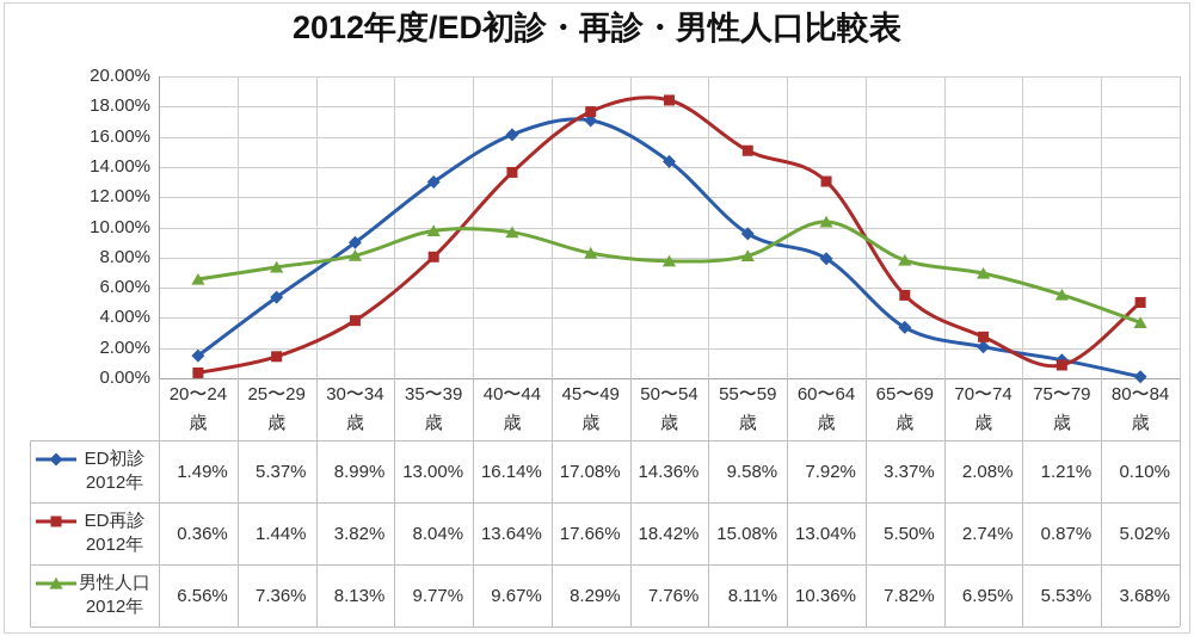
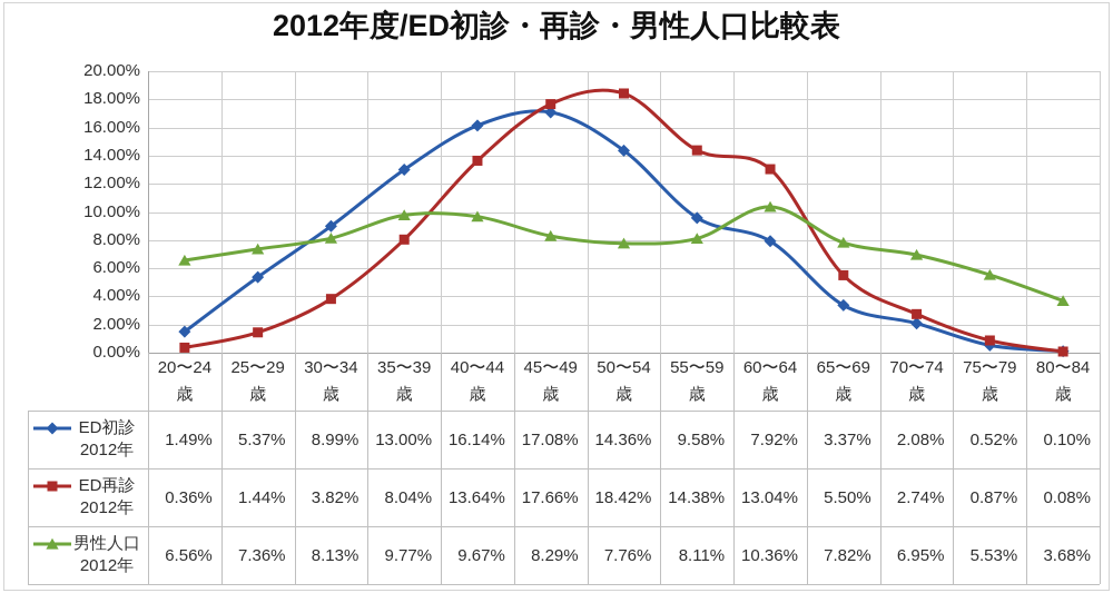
ED再診/55〜59: 15.08% -> 14.38%
ED初診/75〜79: 1.21% -> 0.52%
ED再診/80〜84: 5.02% -> 0.08%
